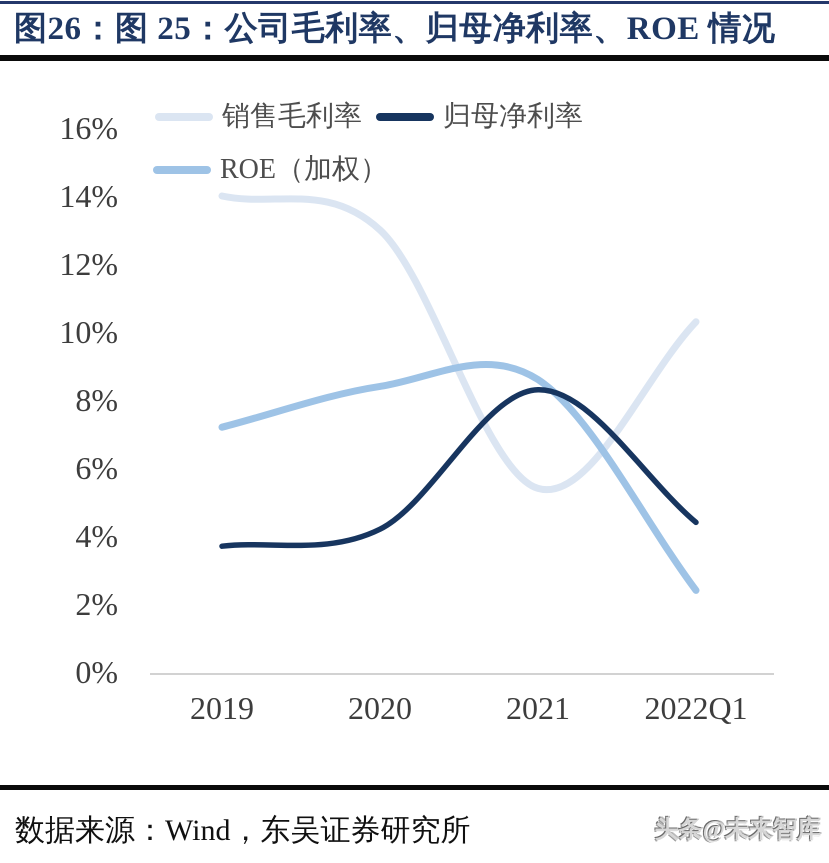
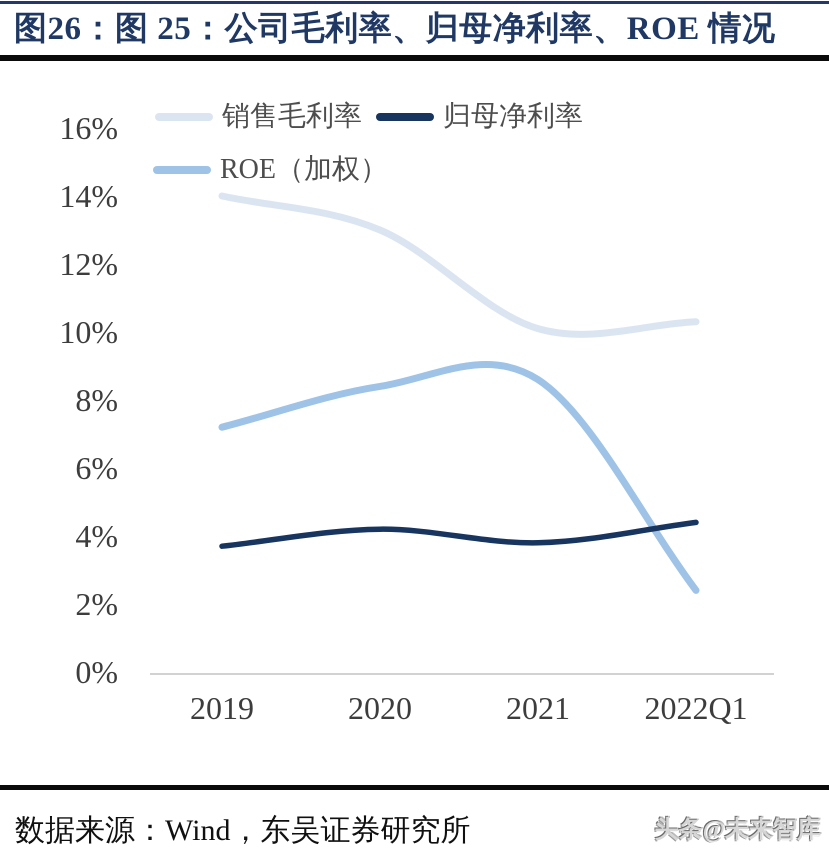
销售毛利率/2021: 5.4% -> 10.1%
归母净利率/2021: 8.3% -> 3.8%
